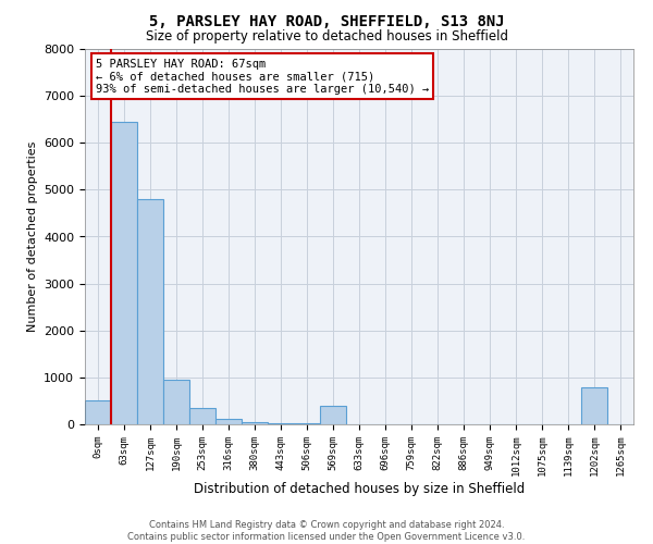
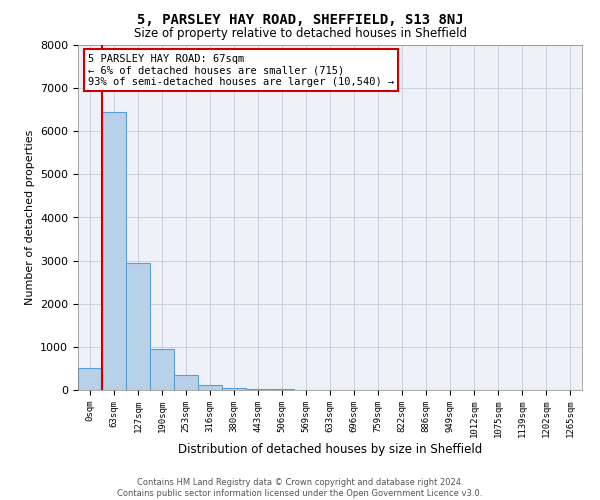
127sqm: 4800 -> 2950
569sqm: 400 -> 10
1202sqm: 800 -> 0
